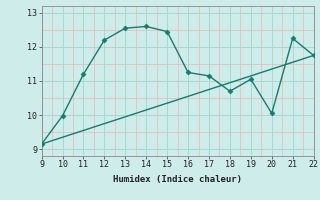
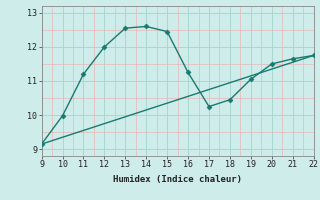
12: 12.20 -> 12.00
17: 11.15 -> 10.25
18: 10.70 -> 10.45
20: 10.05 -> 11.50
21: 12.25 -> 11.65
